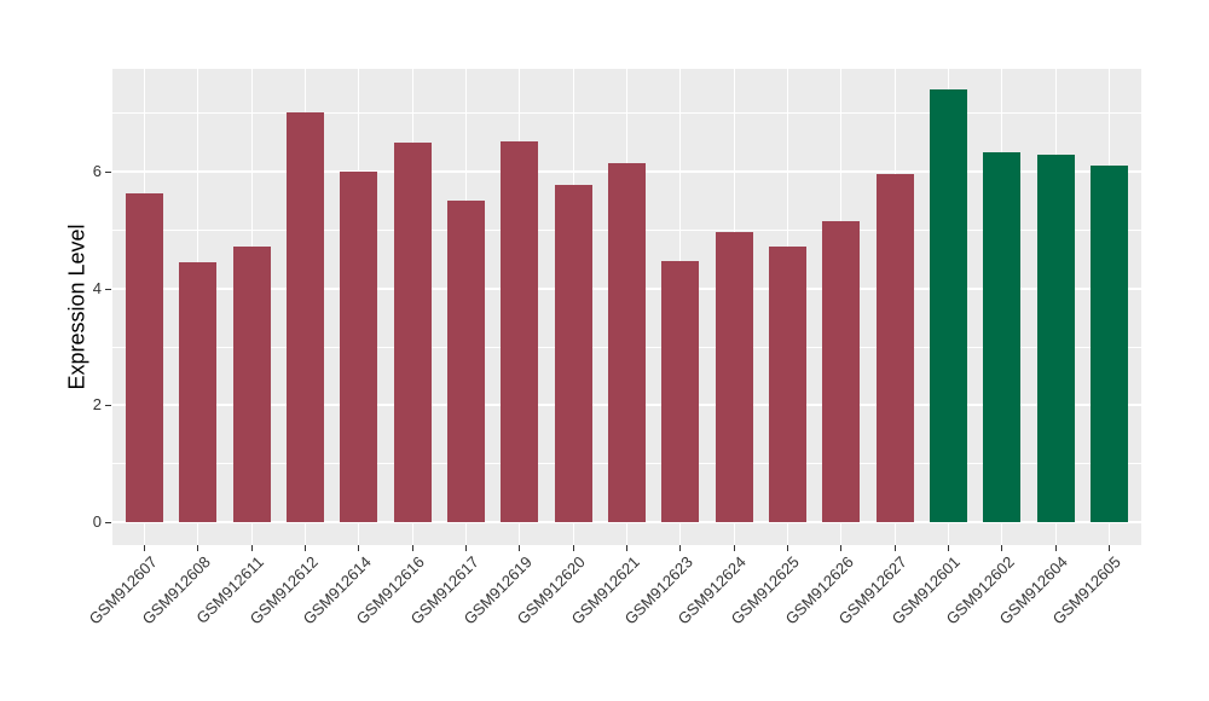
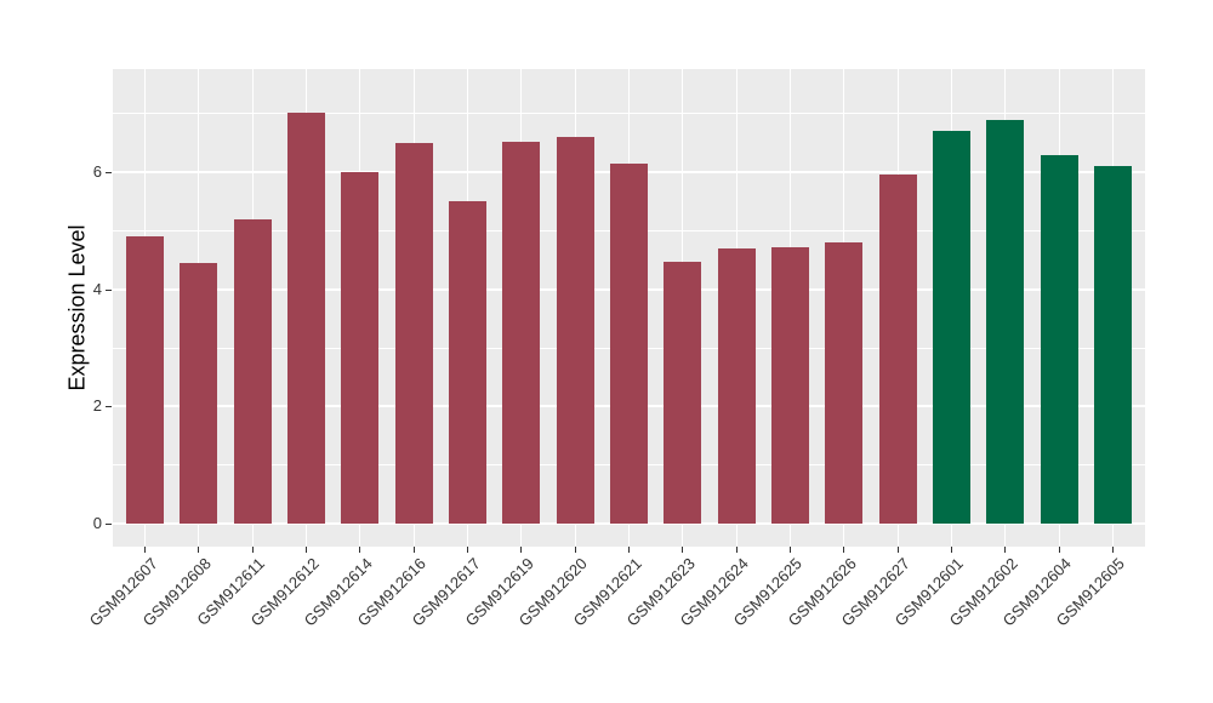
GSM912607: 5.6 -> 4.9
GSM912611: 4.7 -> 5.2
GSM912620: 5.8 -> 6.6
GSM912624: 5.0 -> 4.7
GSM912626: 5.2 -> 4.8
GSM912601: 7.4 -> 6.7
GSM912602: 6.3 -> 6.9
